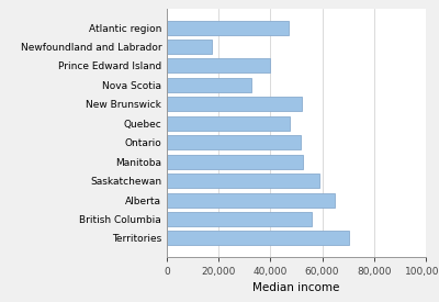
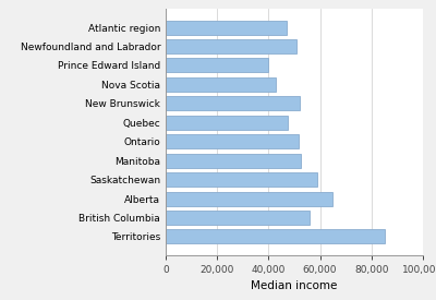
Newfoundland and Labrador: 17,500 -> 51,000
Nova Scotia: 32,500 -> 43,000
Territories: 70,500 -> 85,000
